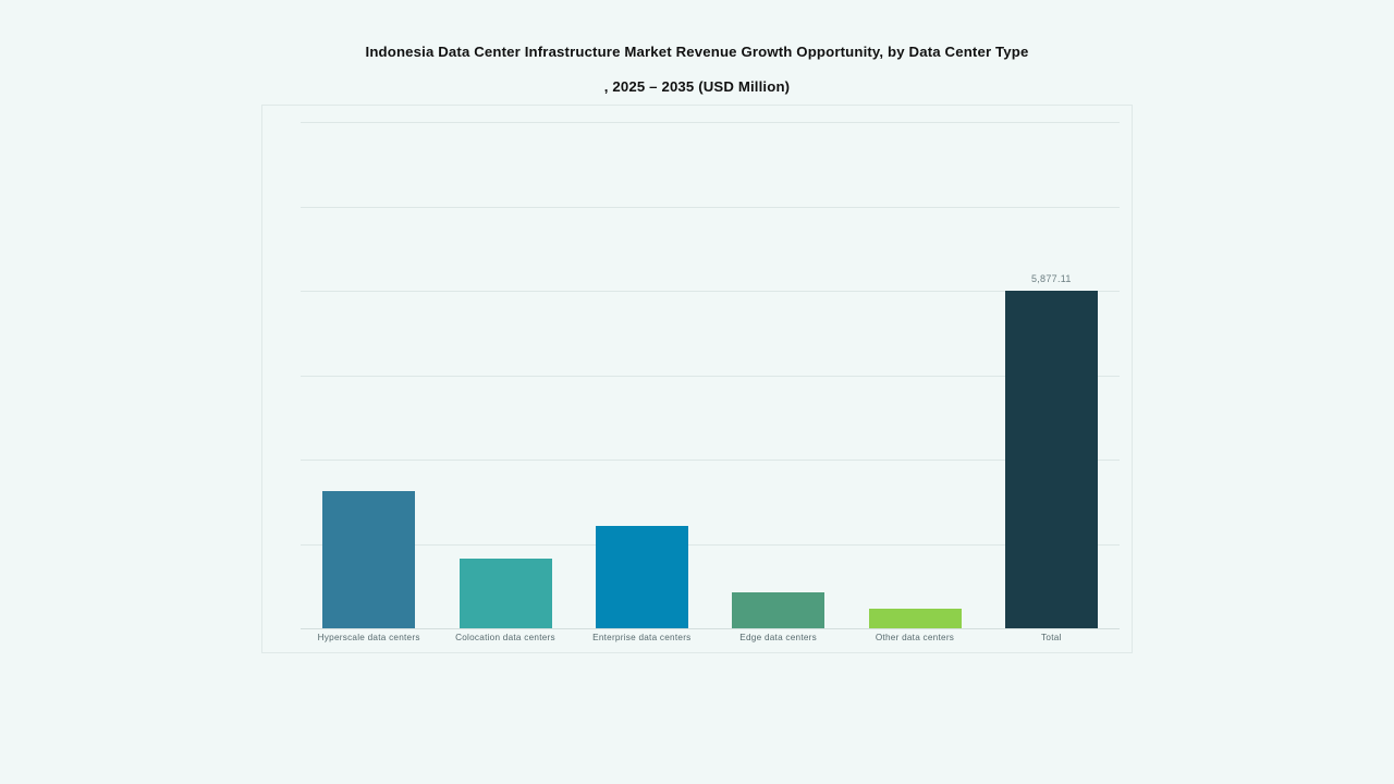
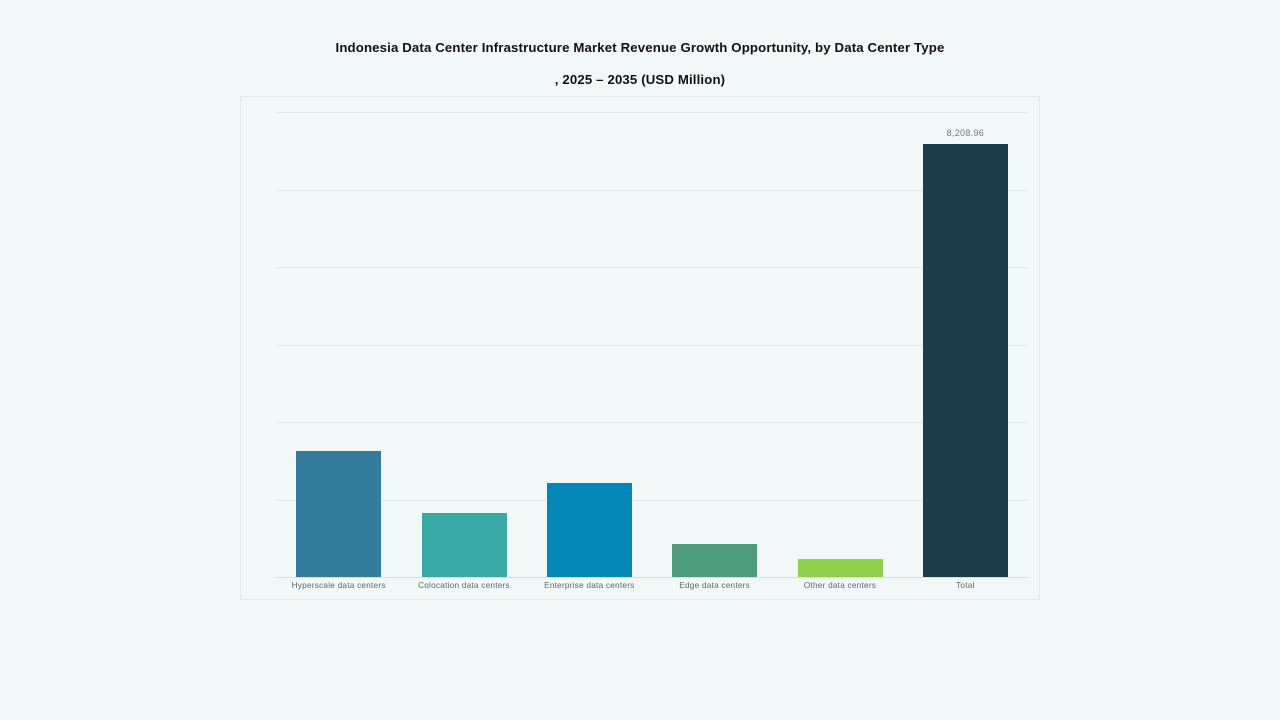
Total: 5,877.11 -> 8,208.96
